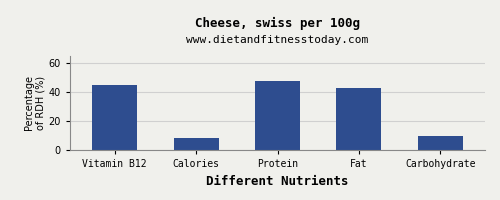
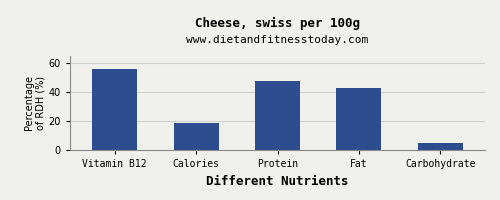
Vitamin B12: 45 -> 56
Calories: 8 -> 19
Carbohydrate: 10 -> 5
